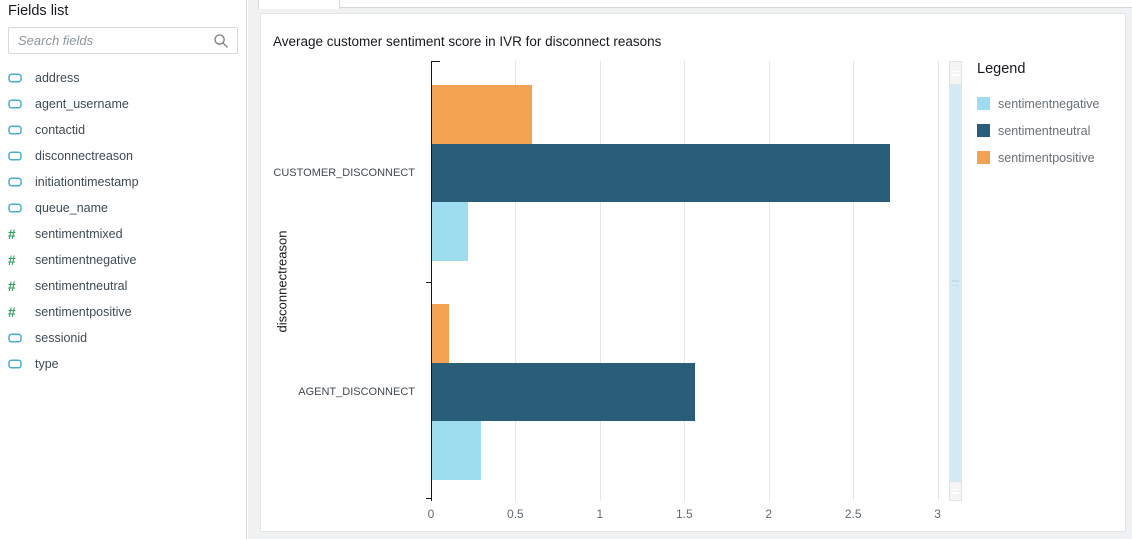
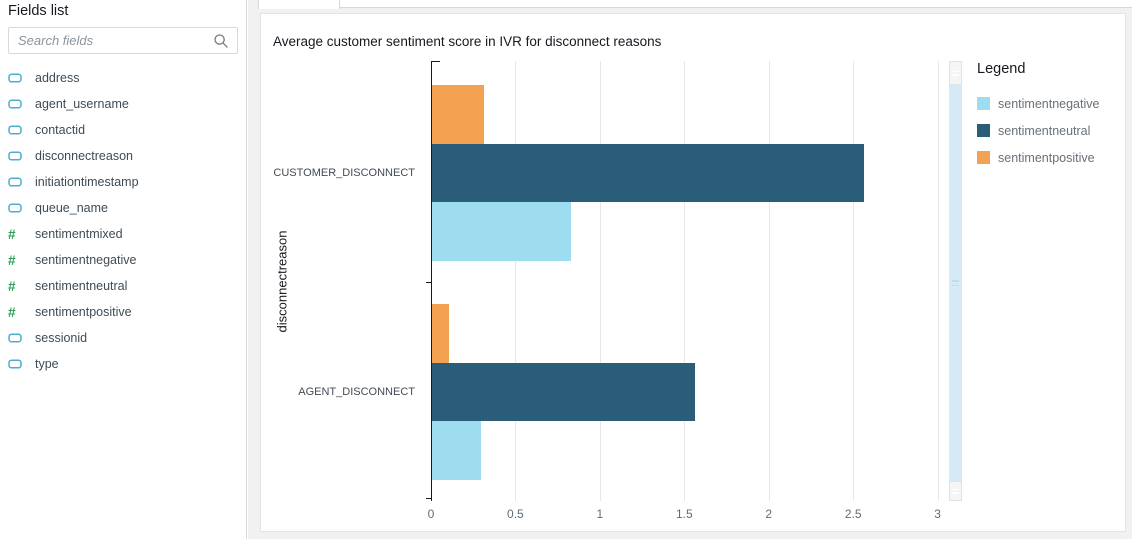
sentimentnegative/CUSTOMER_DISCONNECT: 0.21 -> 0.82
sentimentneutral/CUSTOMER_DISCONNECT: 2.71 -> 2.56
sentimentpositive/CUSTOMER_DISCONNECT: 0.59 -> 0.31
